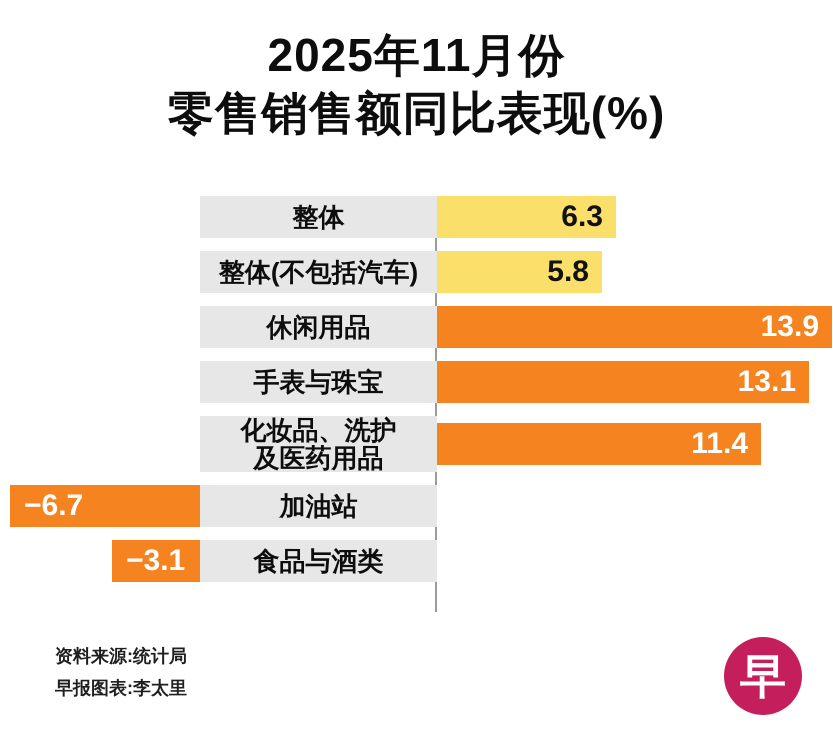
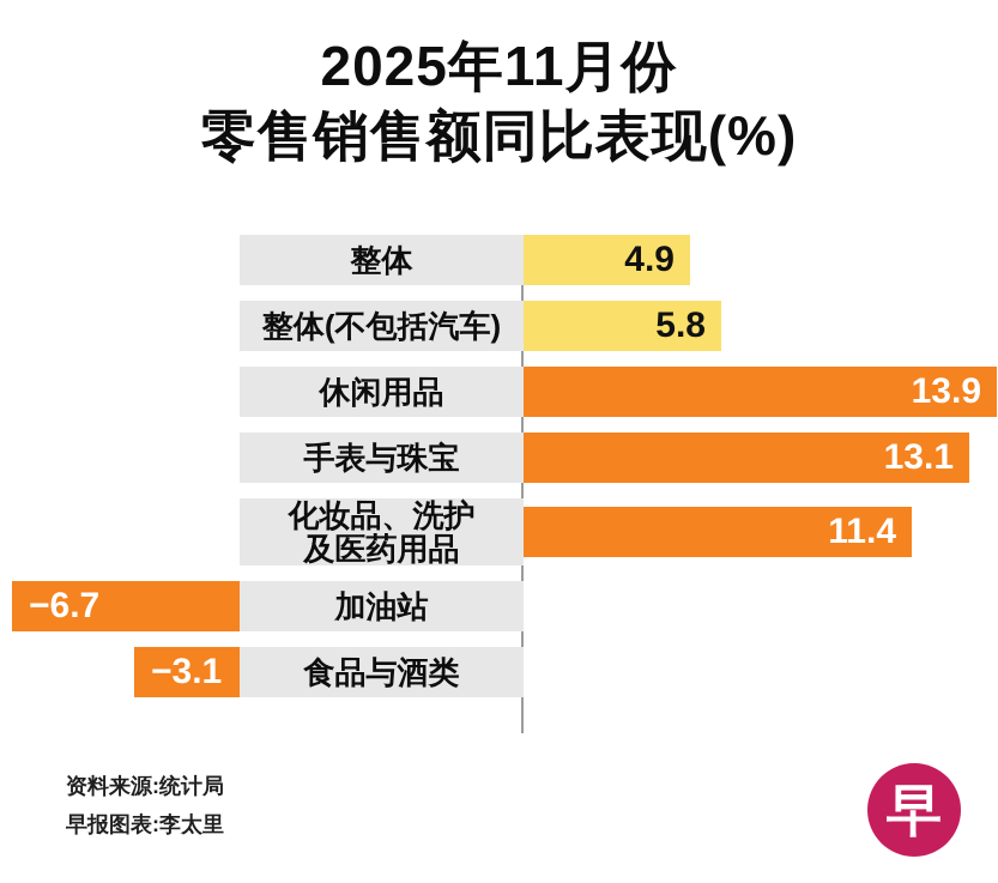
整体: 6.3 -> 4.9
